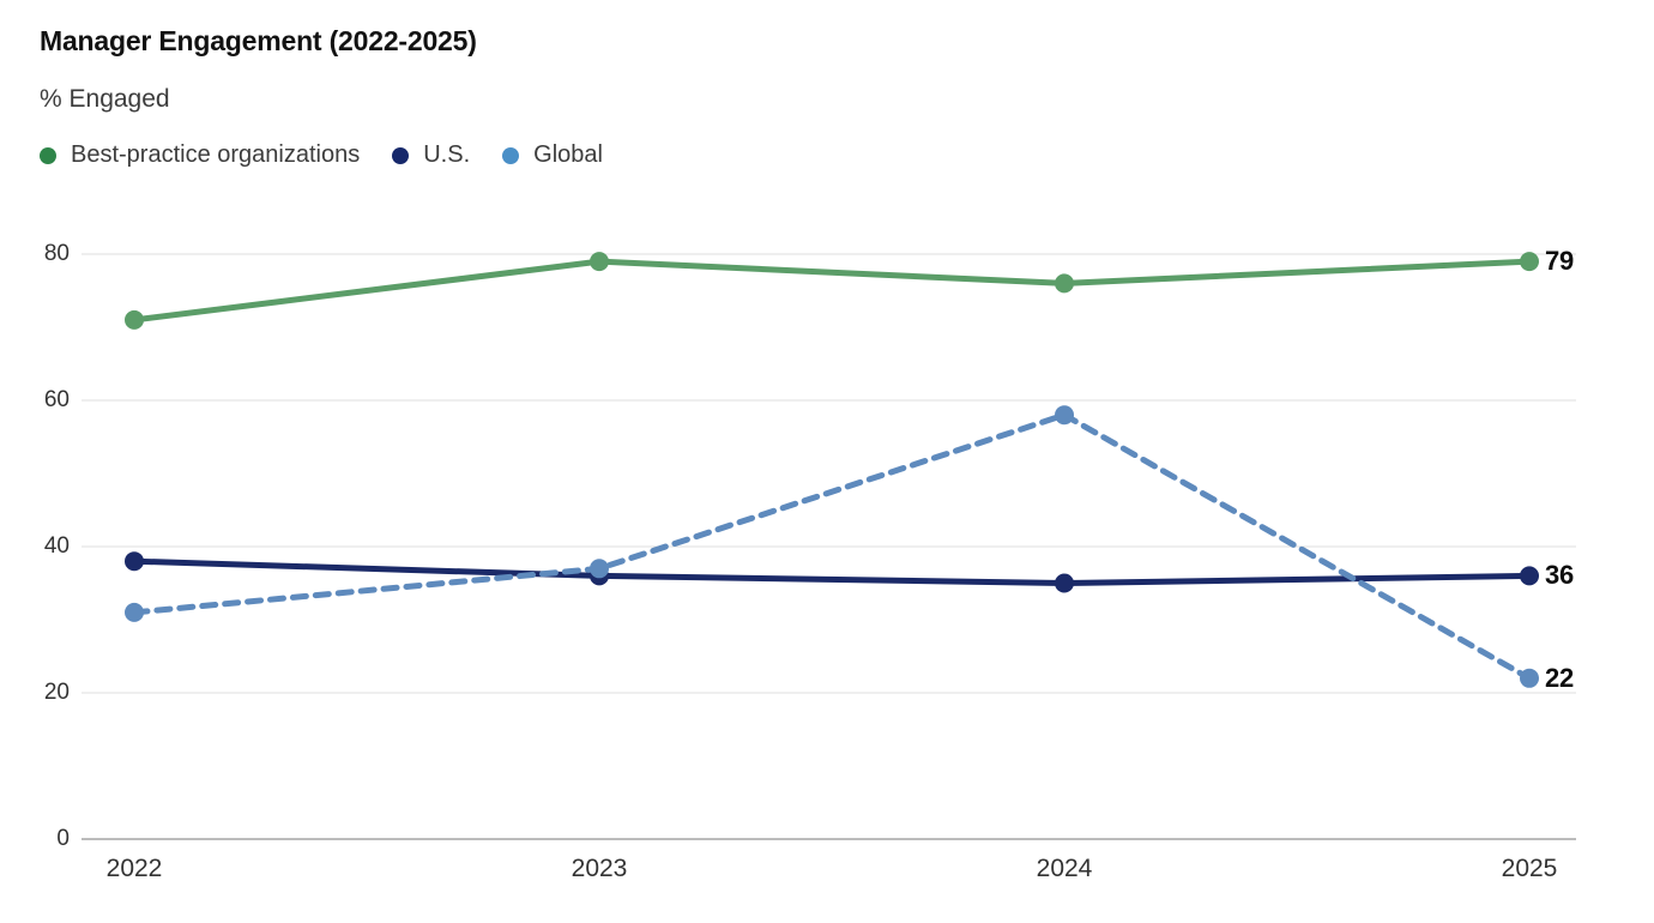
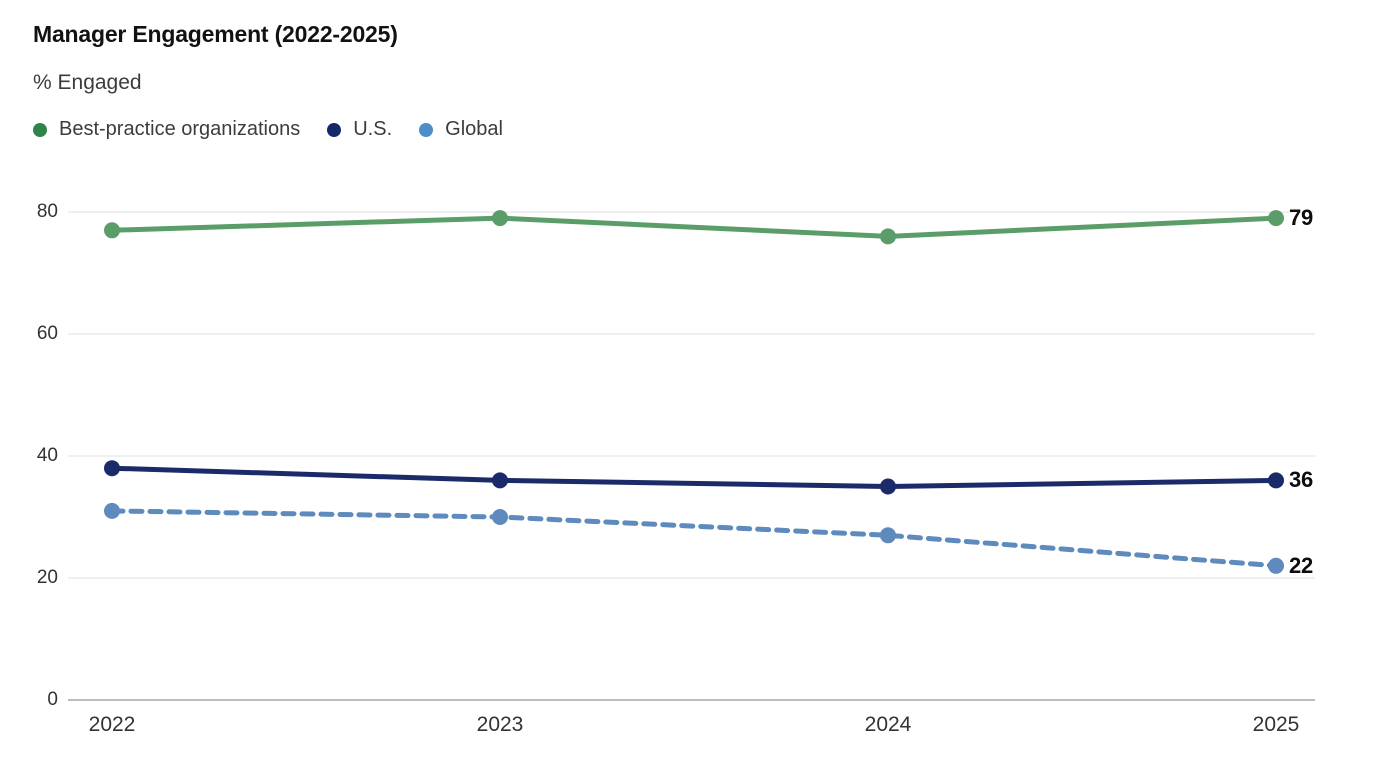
Best-practice organizations/2022: 71 -> 77
Global/2023: 37 -> 30
Global/2024: 58 -> 27
